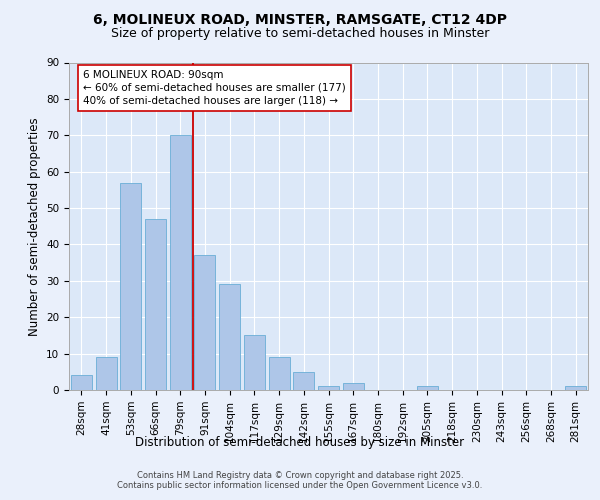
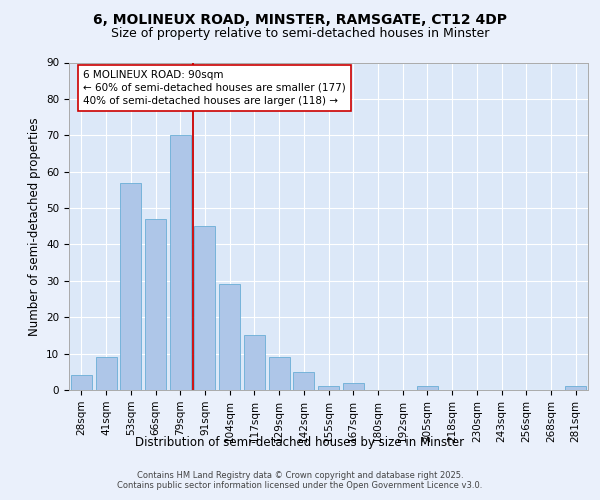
91sqm: 37 -> 45
